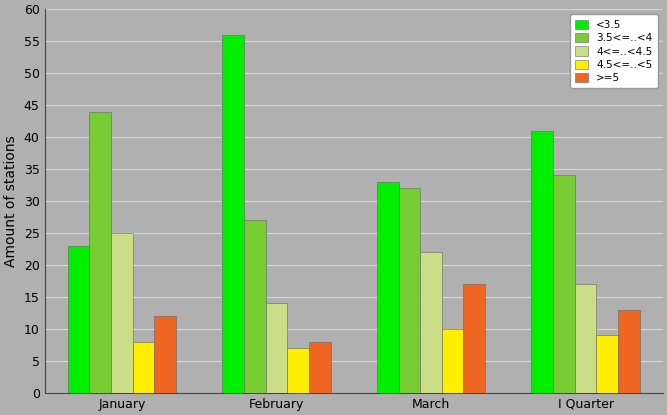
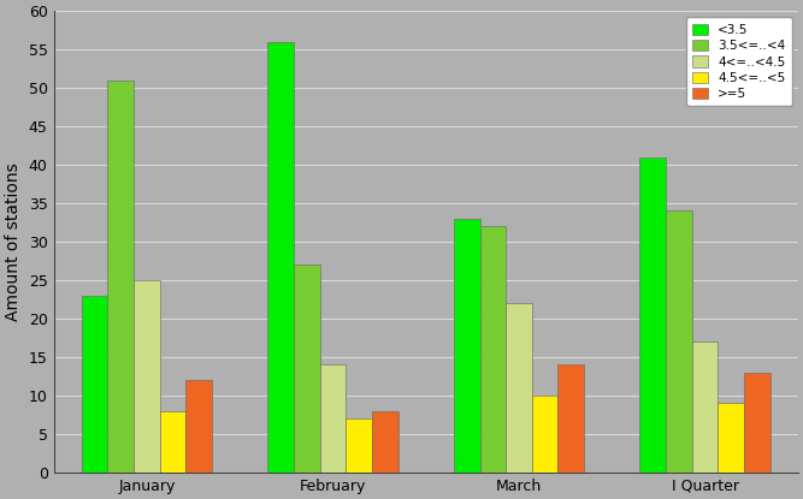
3.5<=..<4/January: 44 -> 51
>=5/March: 17 -> 14
